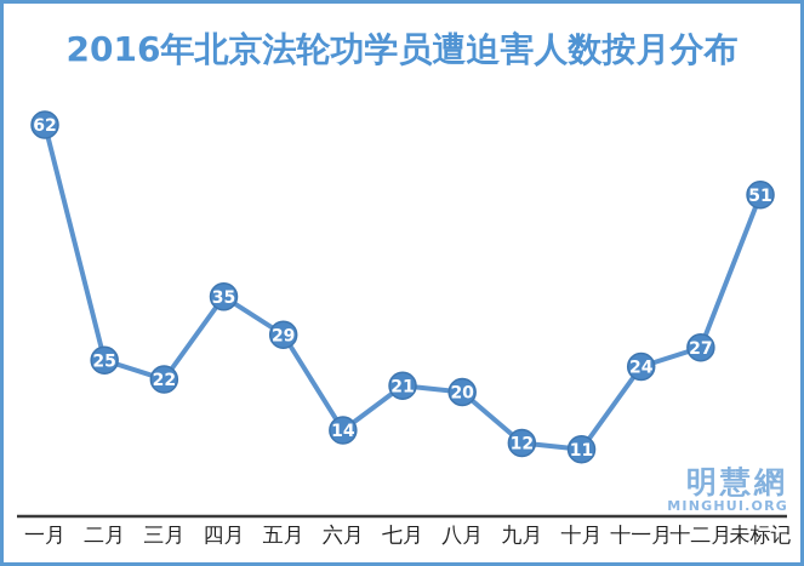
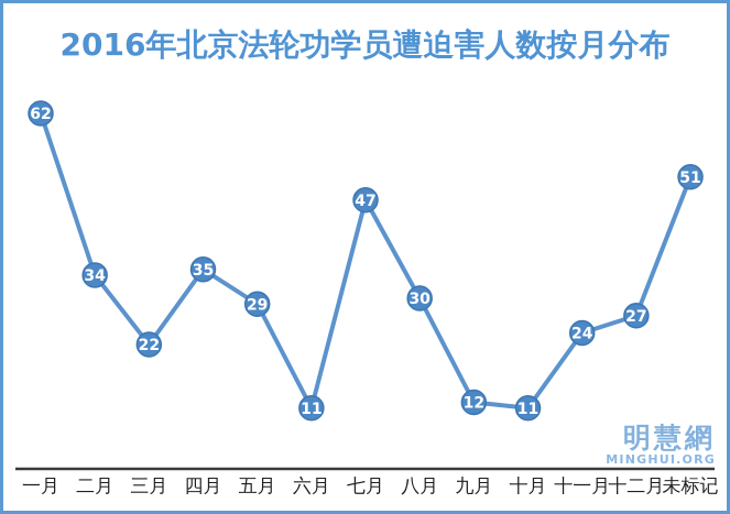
二月: 25 -> 34
六月: 14 -> 11
七月: 21 -> 47
八月: 20 -> 30
